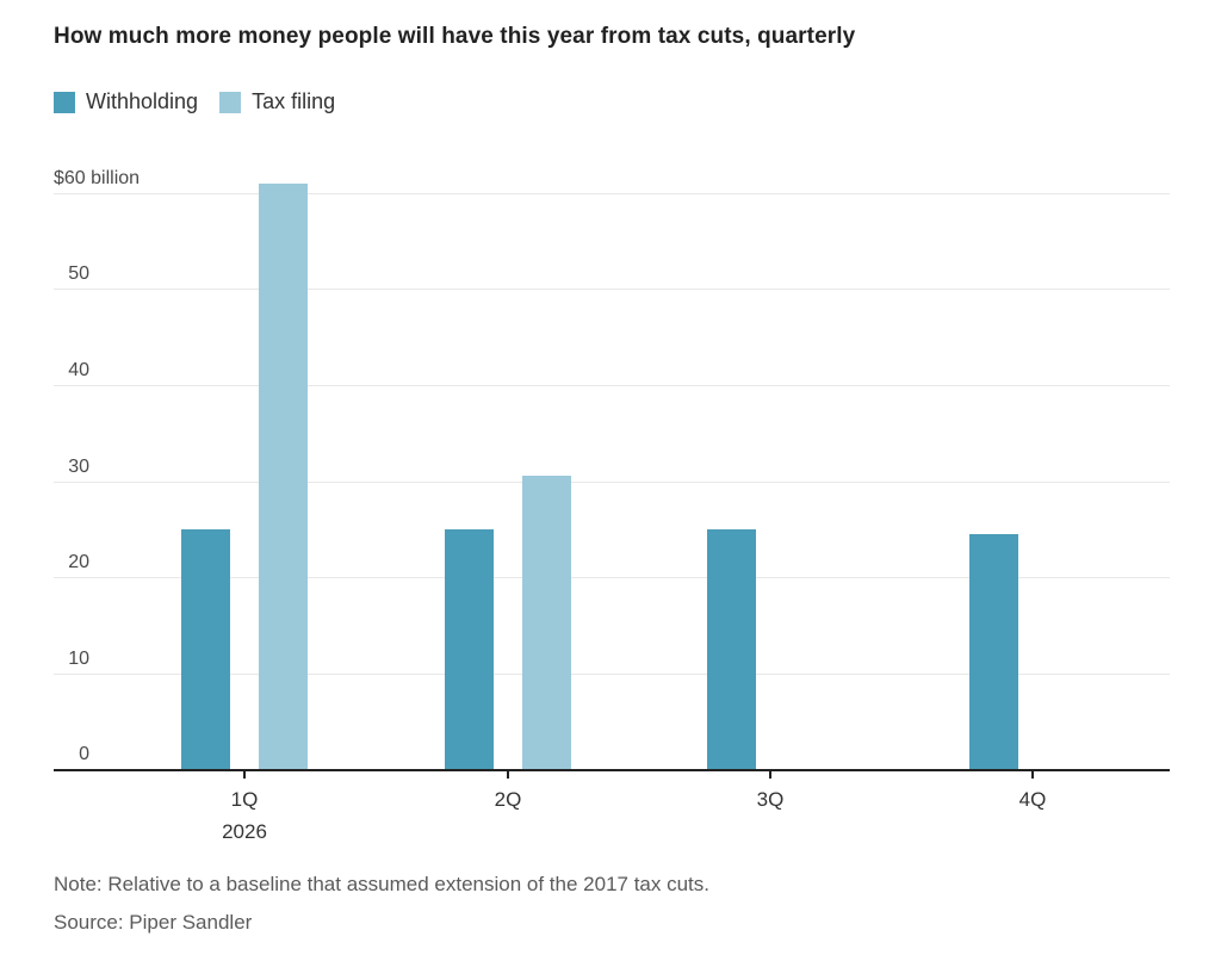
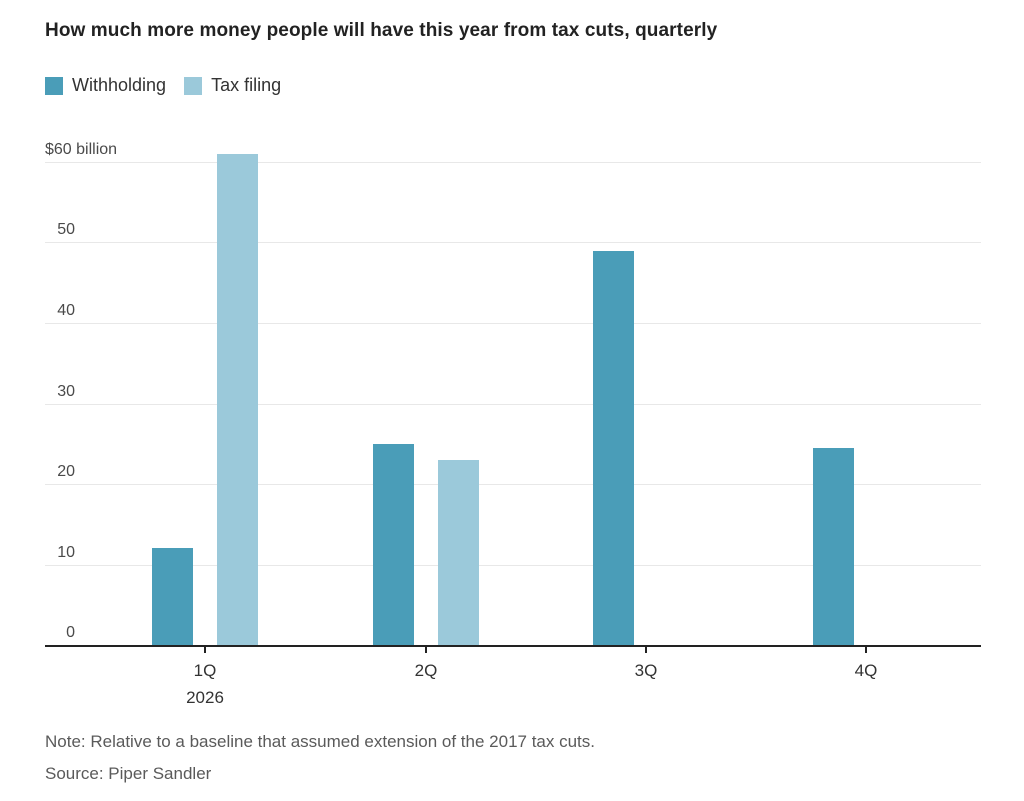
Withholding/1Q: 25 -> 12
Tax filing/2Q: 30 -> 23
Withholding/3Q: 25 -> 49
